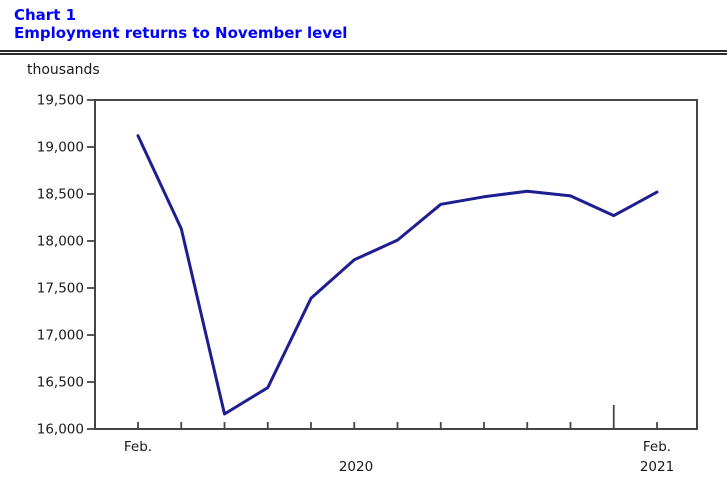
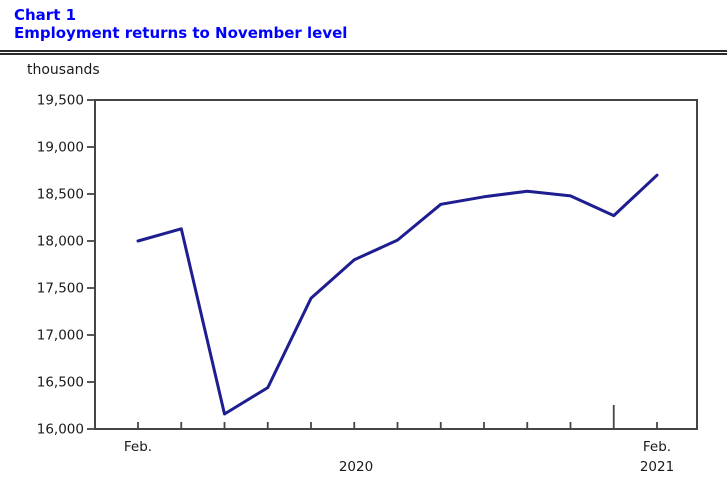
Feb. 2020: 19100 -> 18000
Feb. 2021: 18500 -> 18700
